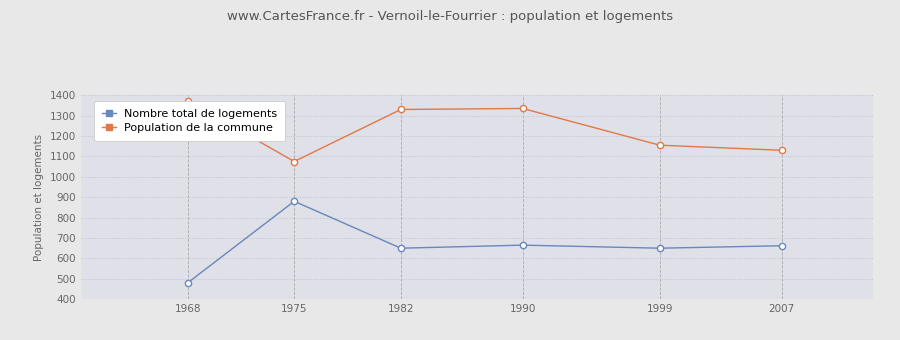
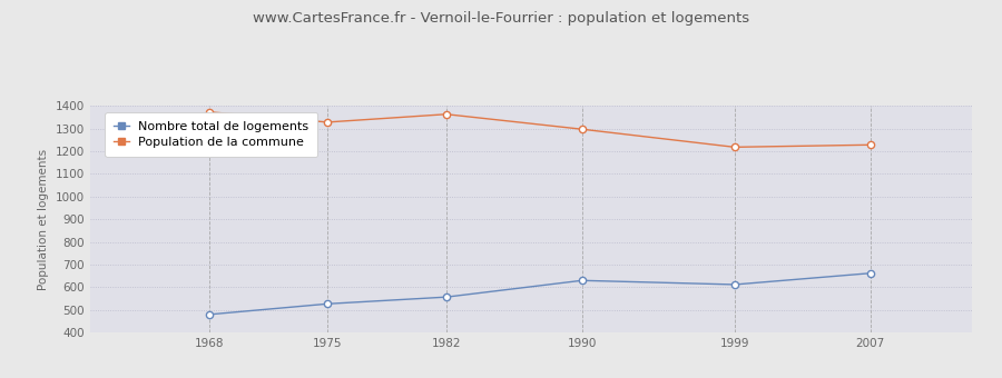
Nombre total de logements/1975: 880 -> 527
Population de la commune/1975: 1075 -> 1328
Nombre total de logements/1982: 650 -> 557
Population de la commune/1982: 1330 -> 1363
Nombre total de logements/1990: 665 -> 630
Population de la commune/1990: 1335 -> 1297
Nombre total de logements/1999: 650 -> 612
Population de la commune/1999: 1155 -> 1218
Population de la commune/2007: 1130 -> 1228
